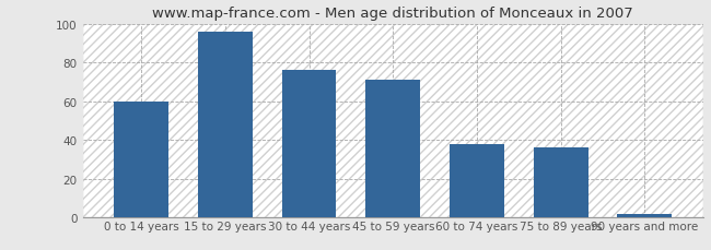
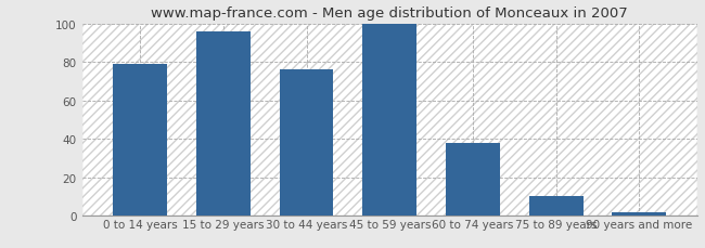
0 to 14 years: 60 -> 79
45 to 59 years: 71 -> 100
75 to 89 years: 36 -> 10
